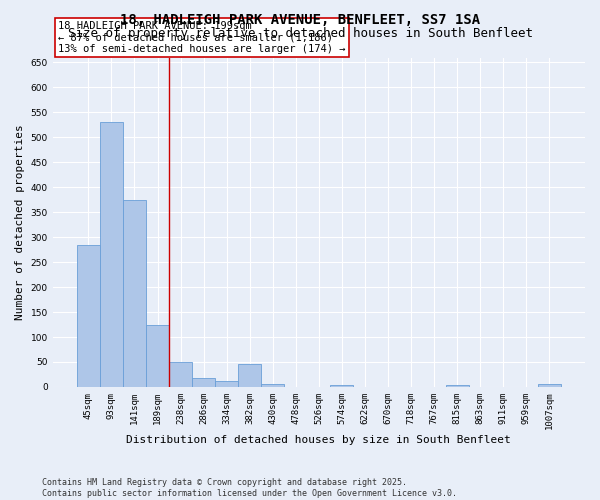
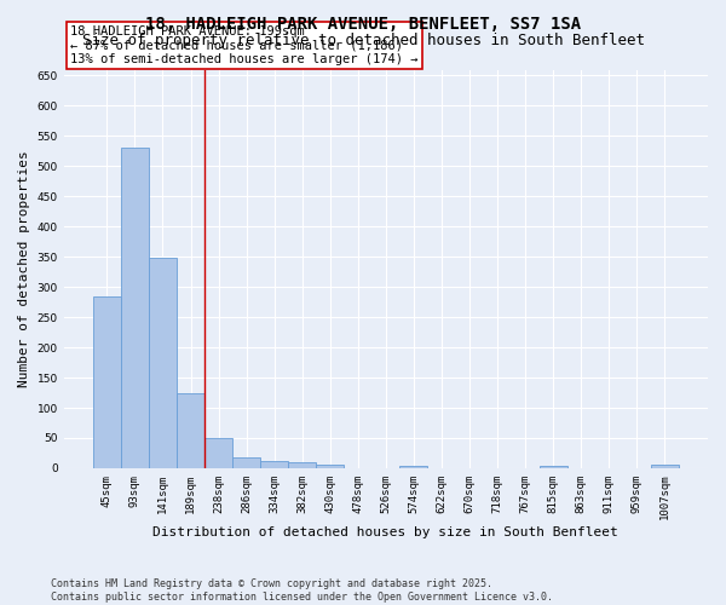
141sqm: 375 -> 348
382sqm: 45 -> 9
